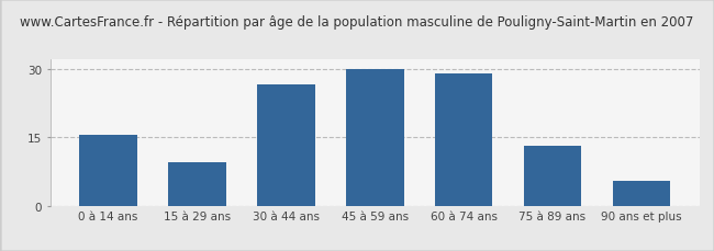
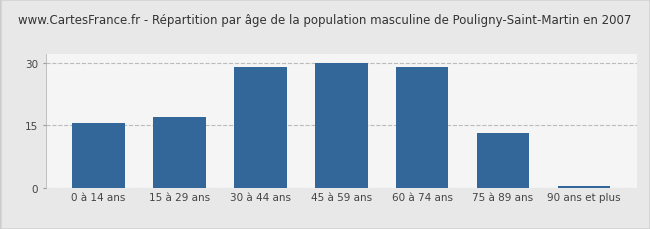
15 à 29 ans: 9.5 -> 17.0
30 à 44 ans: 26.5 -> 29.0
90 ans et plus: 5.5 -> 0.3
